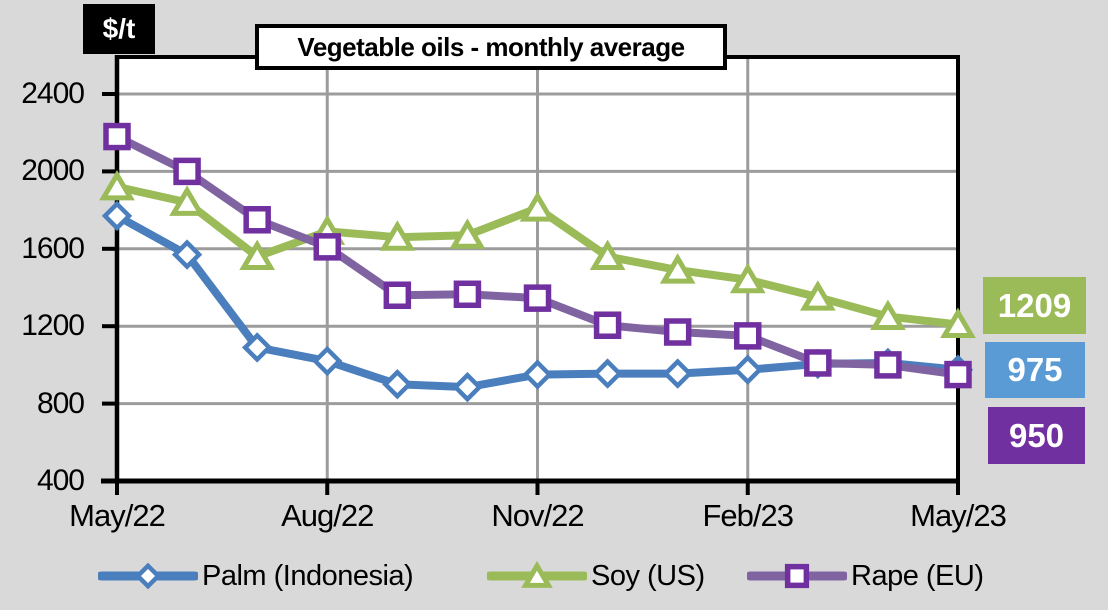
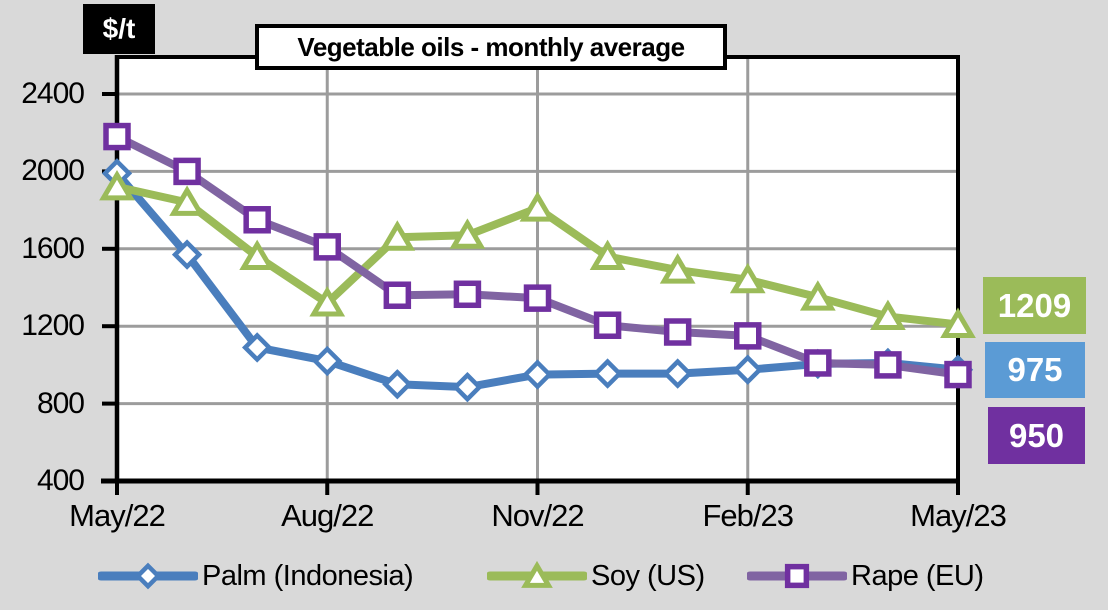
Palm (Indonesia)/May/22: 1770 -> 1990
Soy (US)/Aug/22: 1690 -> 1320
